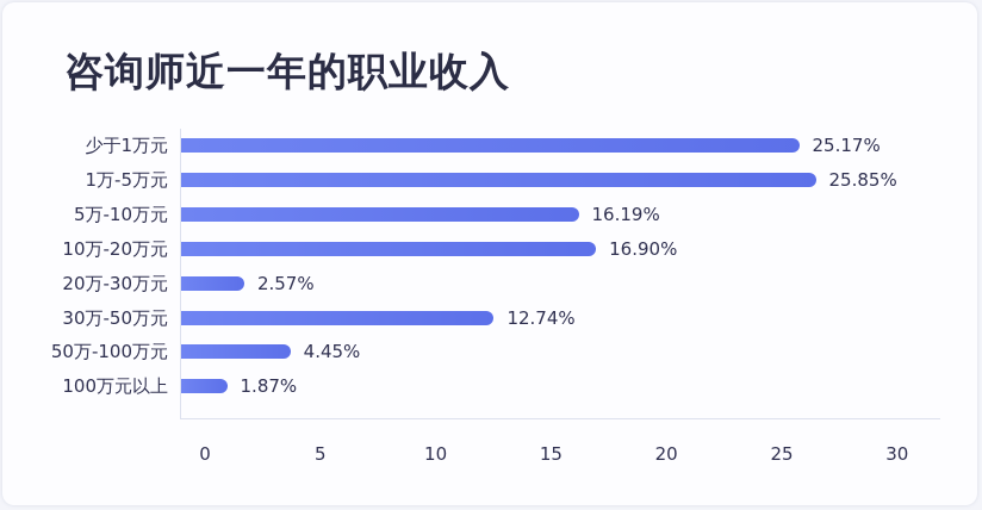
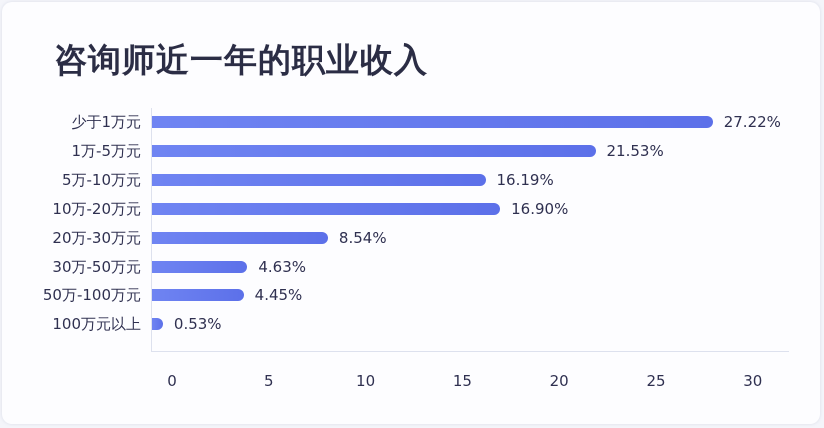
少于1万元: 25.17% -> 27.22%
1万-5万元: 25.85% -> 21.53%
20万-30万元: 2.57% -> 8.54%
30万-50万元: 12.74% -> 4.63%
100万元以上: 1.87% -> 0.53%
